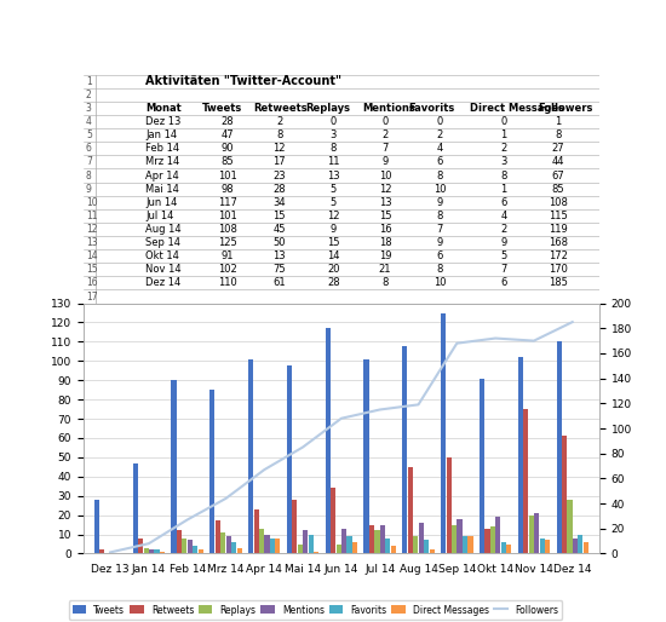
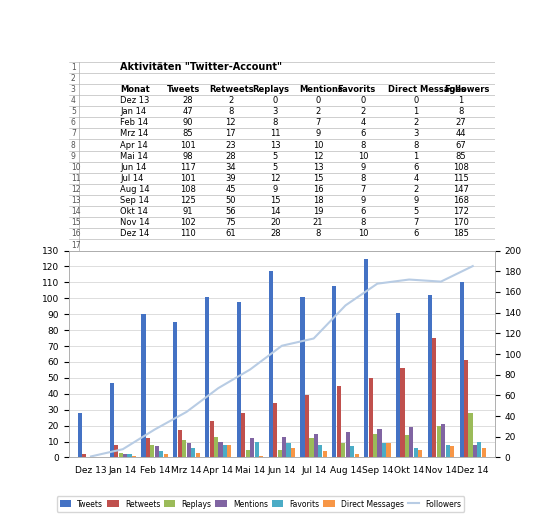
Retweets/Jul 14: 15 -> 39
Followers/Aug 14: 119 -> 147
Retweets/Okt 14: 13 -> 56
